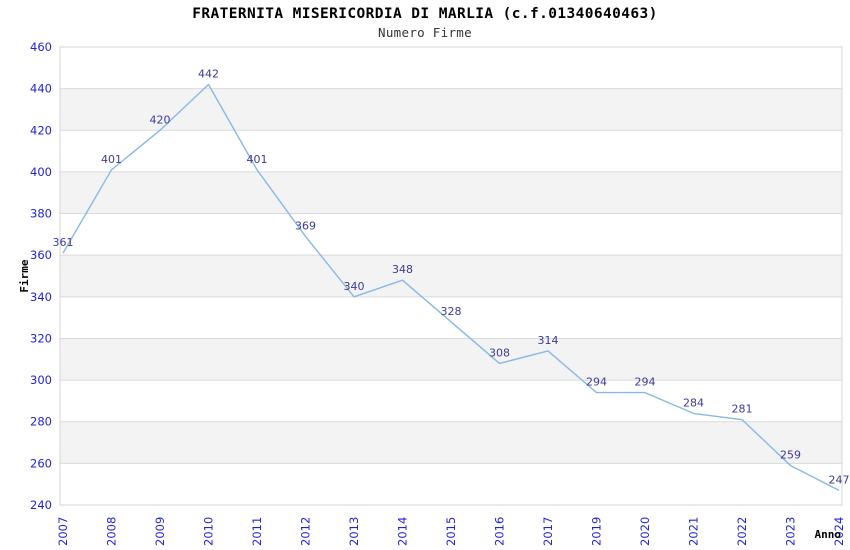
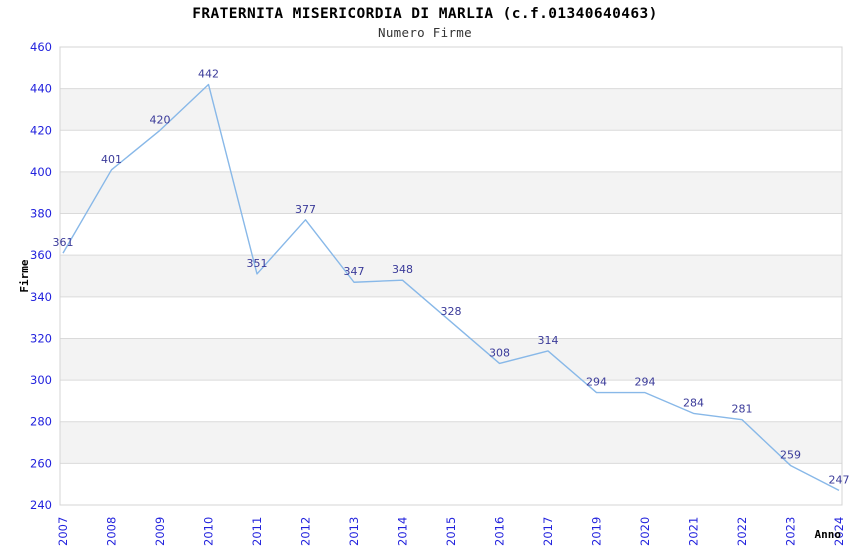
2011: 401 -> 351
2012: 369 -> 377
2013: 340 -> 347
